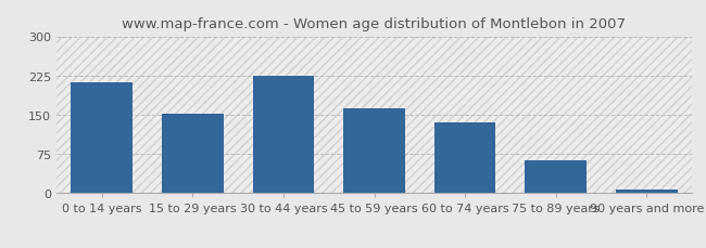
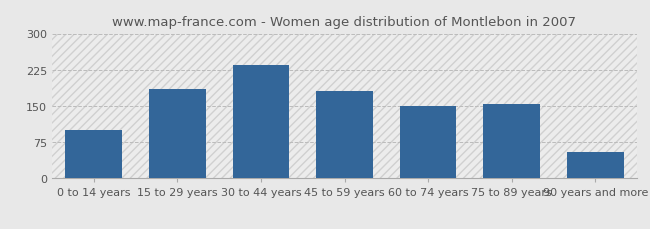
0 to 14 years: 213 -> 100
15 to 29 years: 152 -> 185
30 to 44 years: 224 -> 235
45 to 59 years: 163 -> 180
60 to 74 years: 135 -> 150
75 to 89 years: 63 -> 155
90 years and more: 8 -> 55
